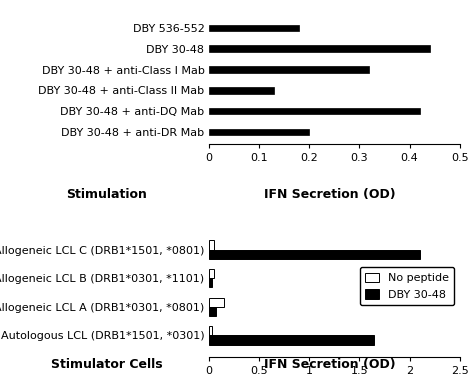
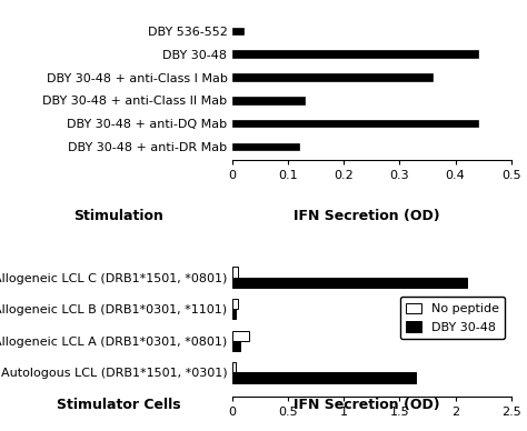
DBY 536-552: 0.18 -> 0.02
DBY 30-48 + anti-Class I Mab: 0.32 -> 0.36
DBY 30-48 + anti-DQ Mab: 0.42 -> 0.44
DBY 30-48 + anti-DR Mab: 0.20 -> 0.12
